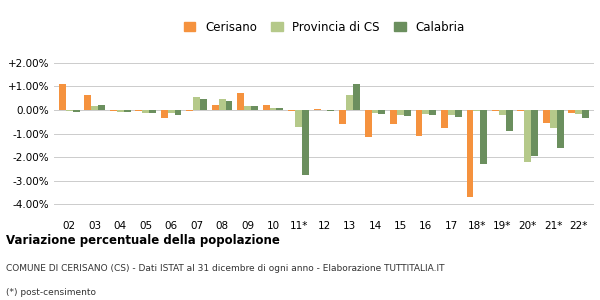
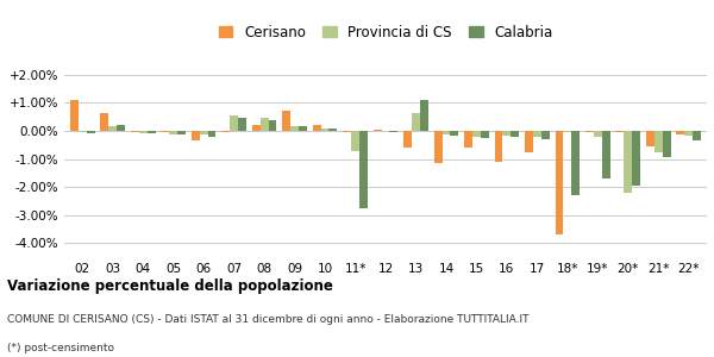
Calabria/19*: -0.90% -> -1.70%
Calabria/21*: -1.60% -> -0.95%
